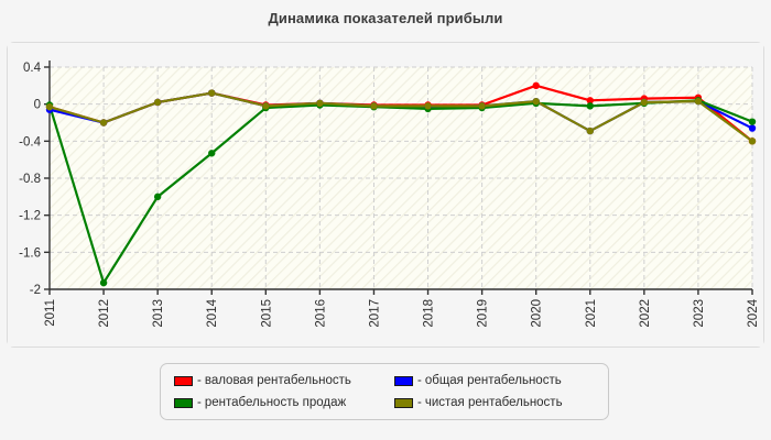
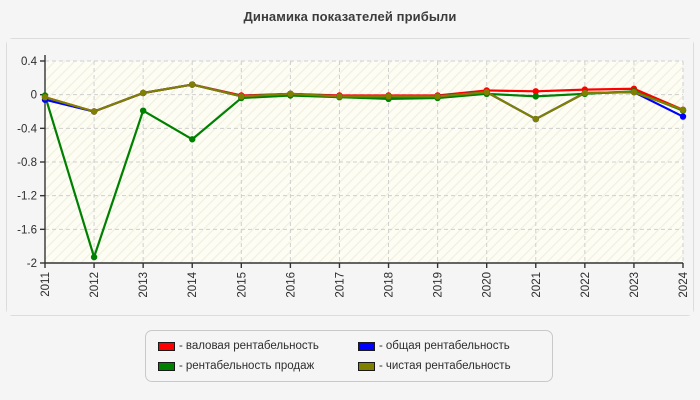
рентабельность продаж/2013: -1.0 -> -0.2
валовая рентабельность/2020: 0.2 -> 0.1
валовая рентабельность/2024: -0.4 -> -0.2
чистая рентабельность/2024: -0.4 -> -0.2
